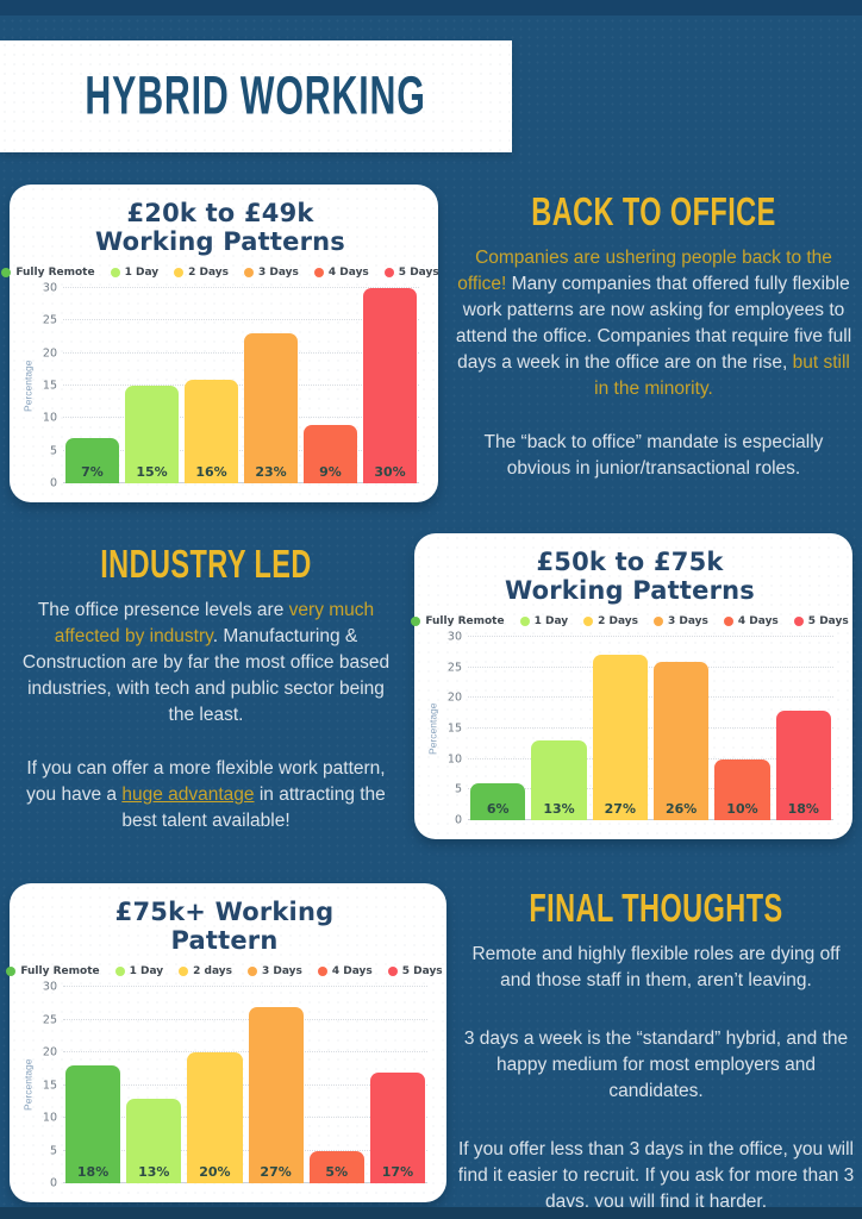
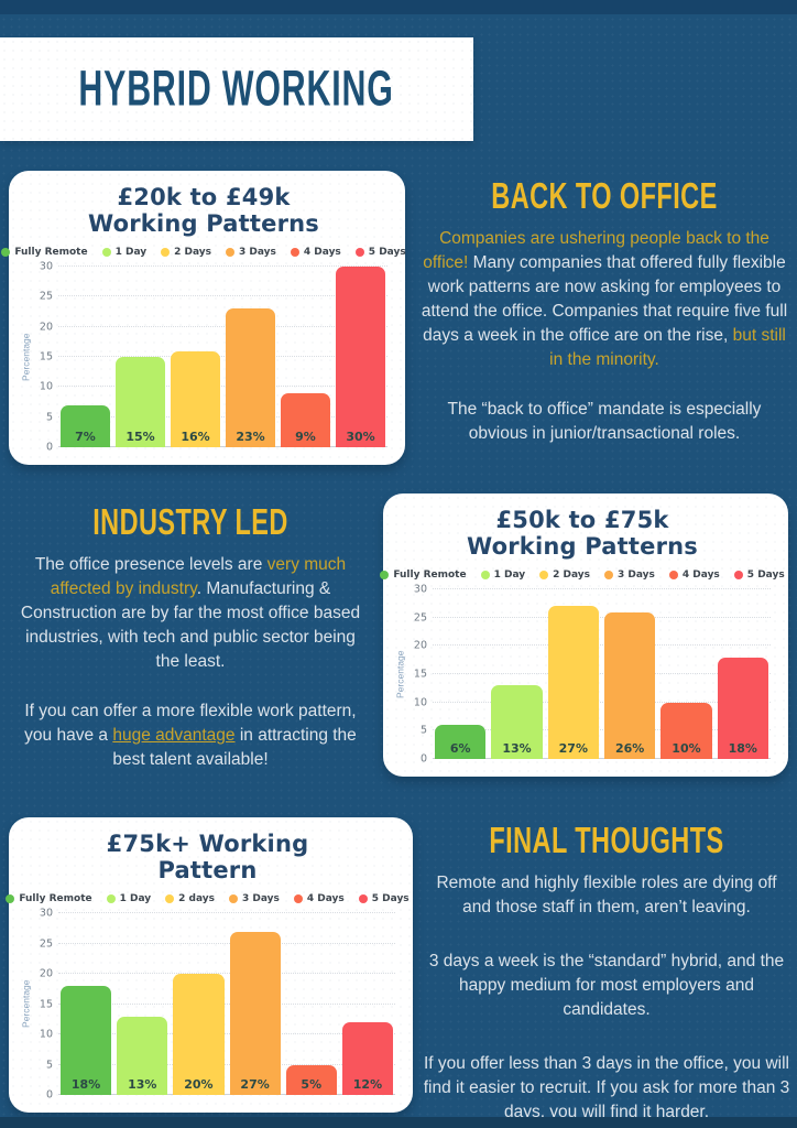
£75k+ Working Pattern/5 Days: 17% -> 12%
